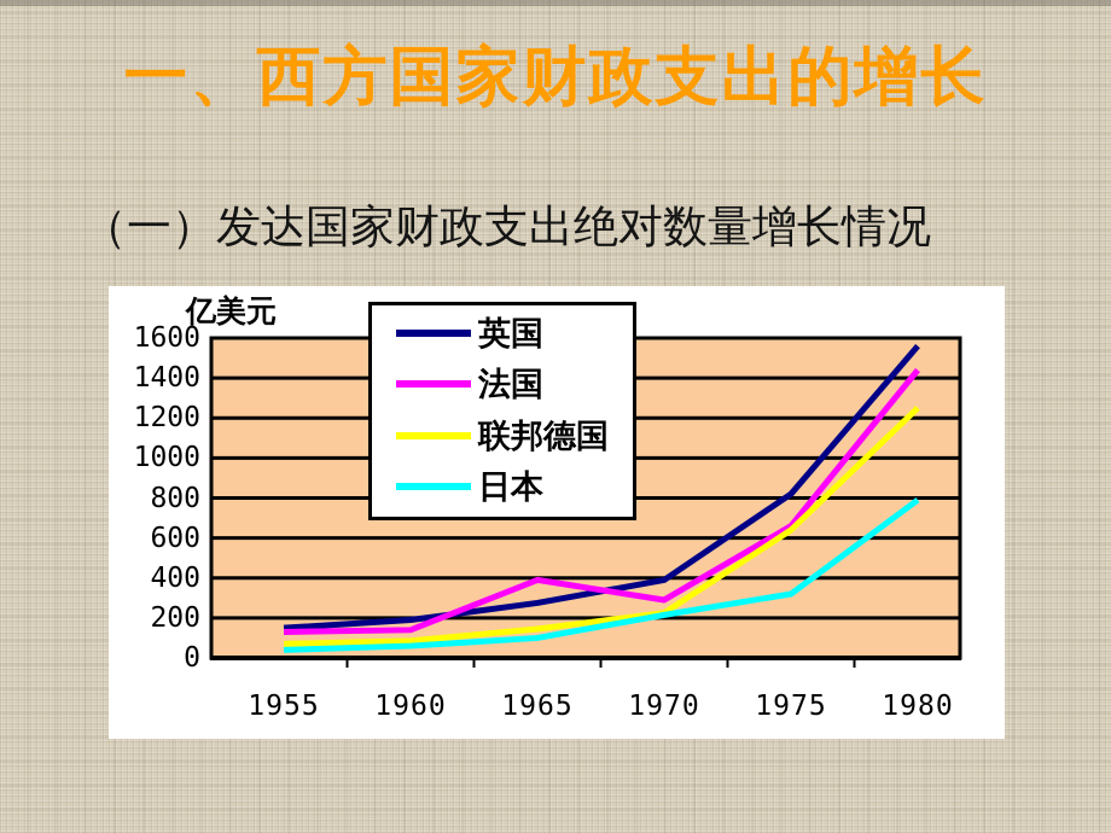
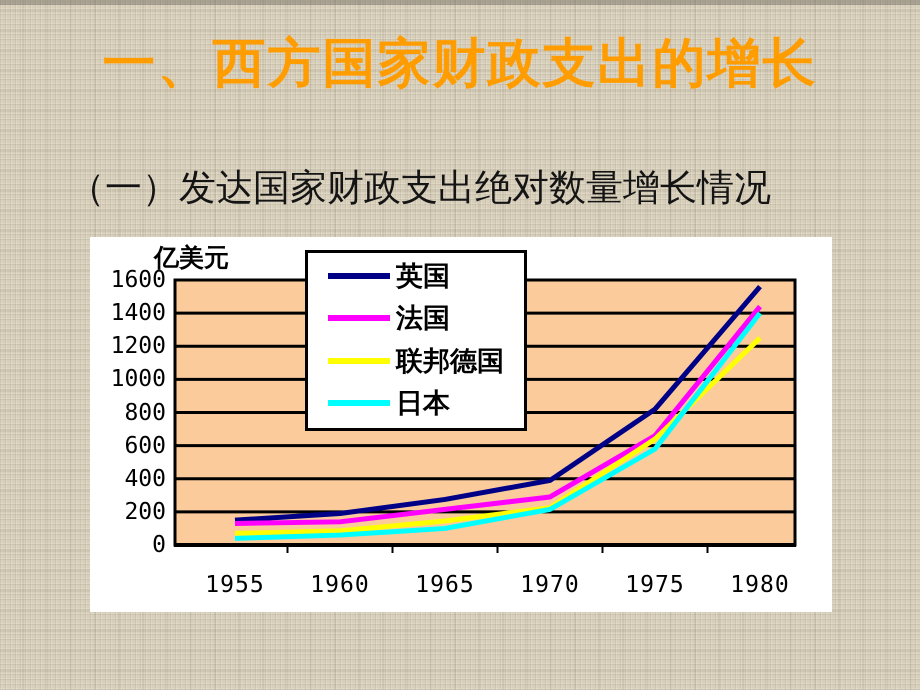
法国/1965: 390 -> 220
日本/1975: 320 -> 580
日本/1980: 790 -> 1400
